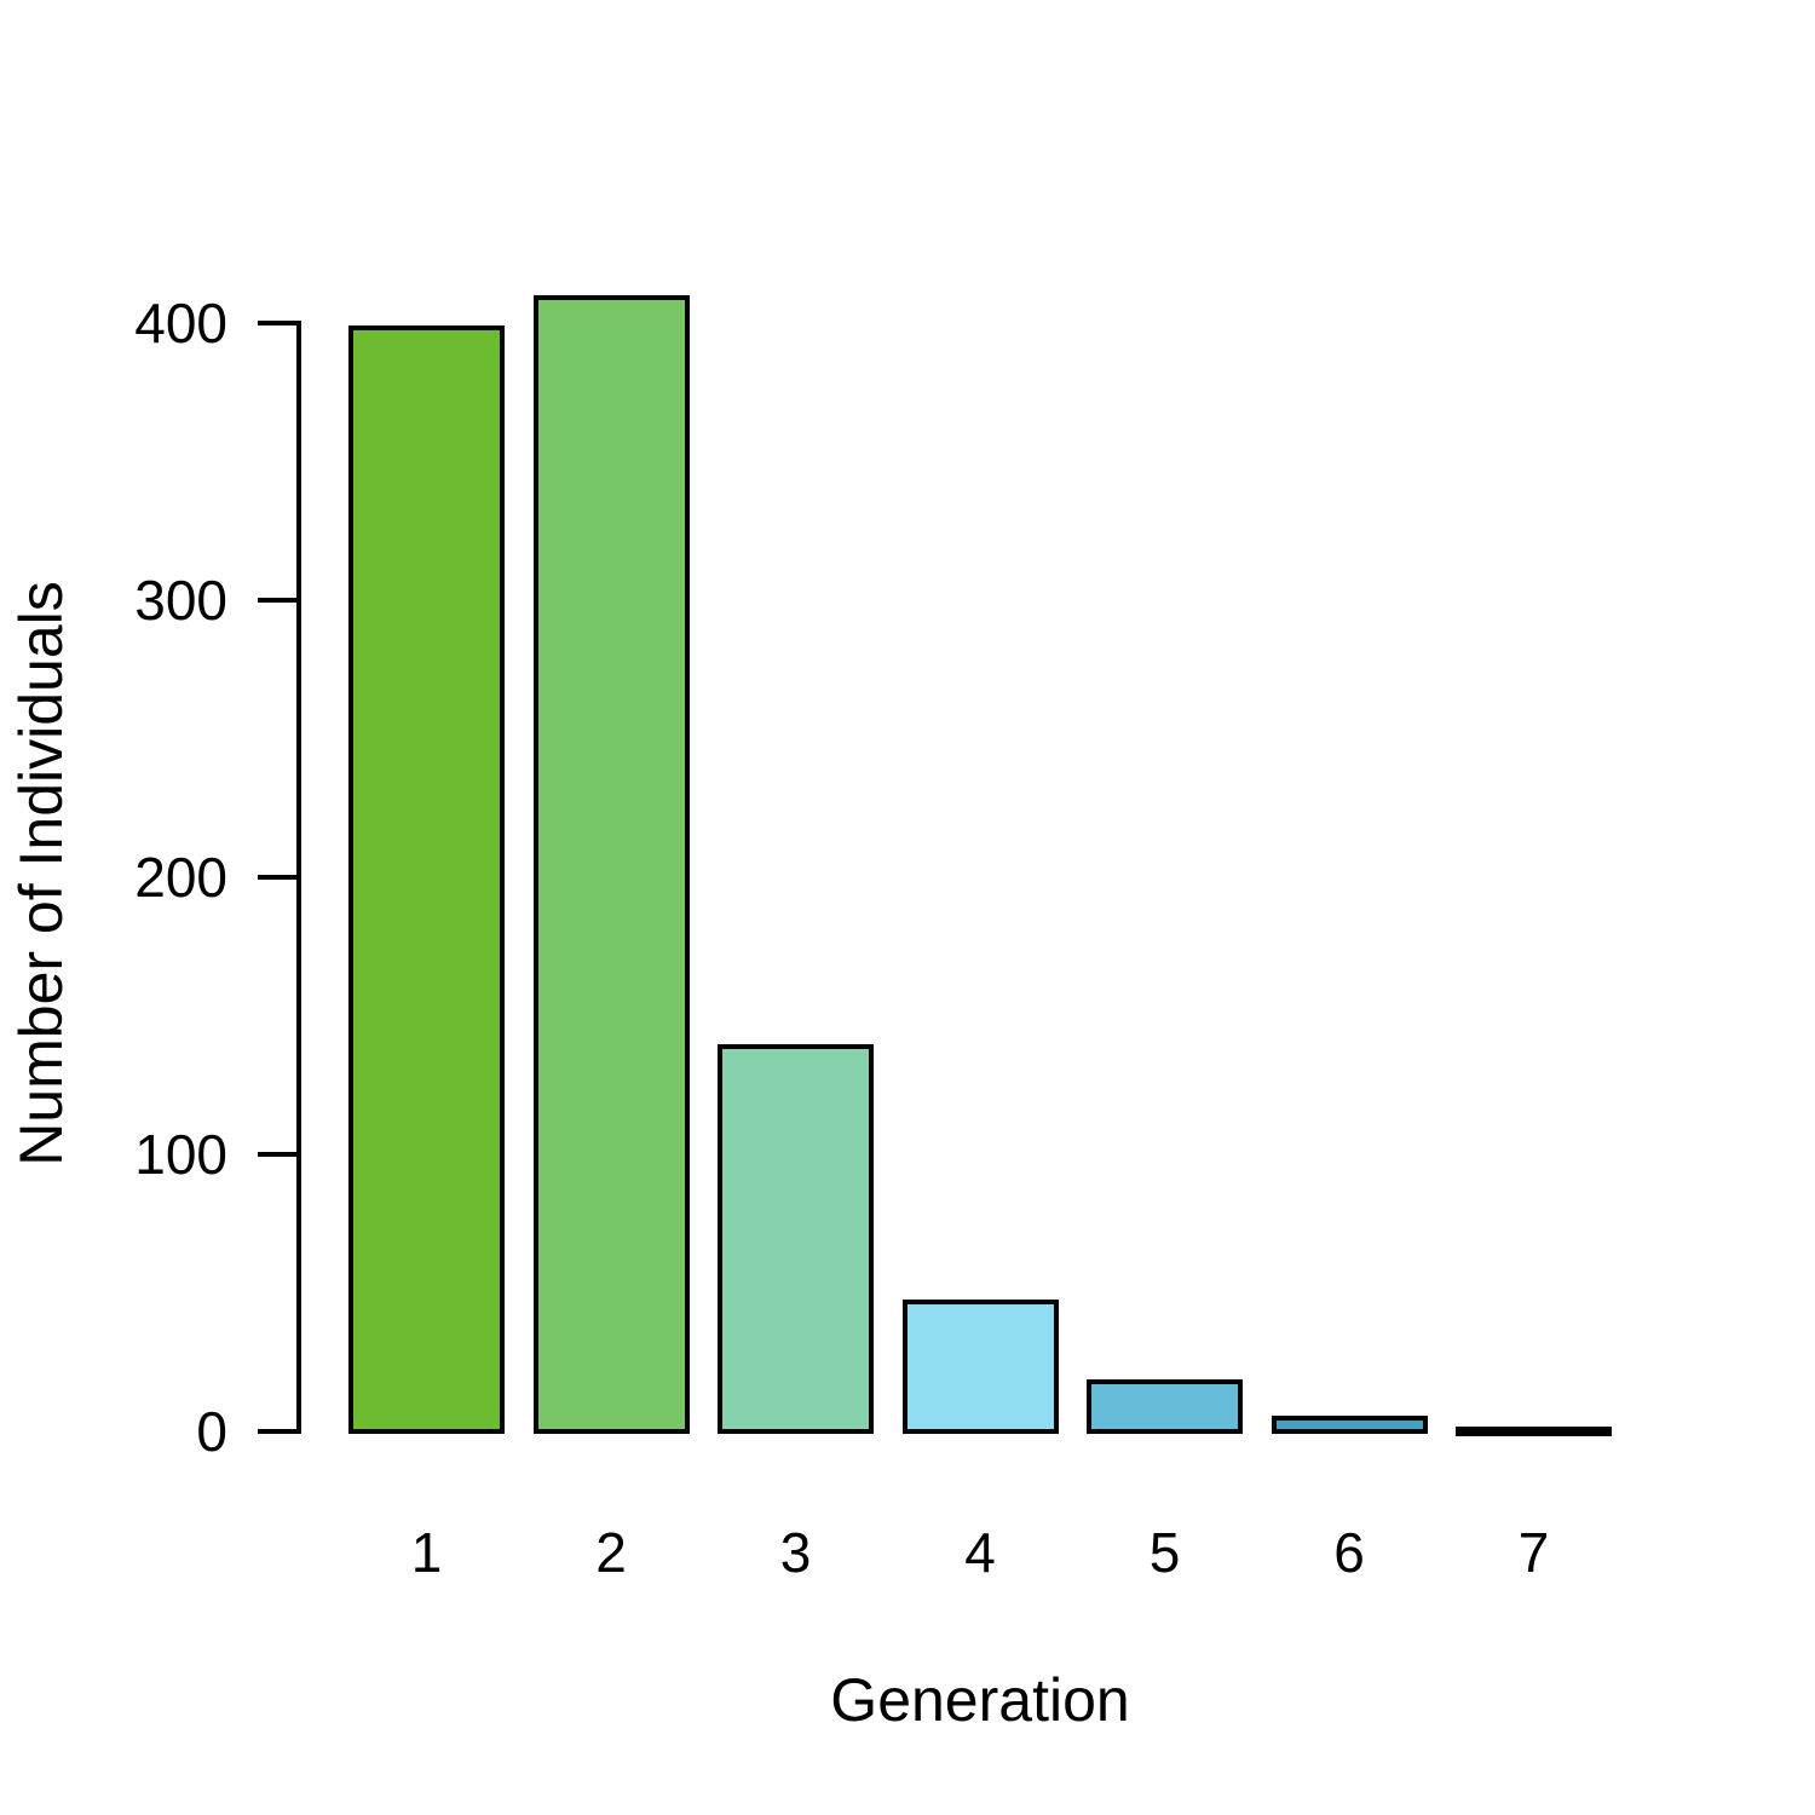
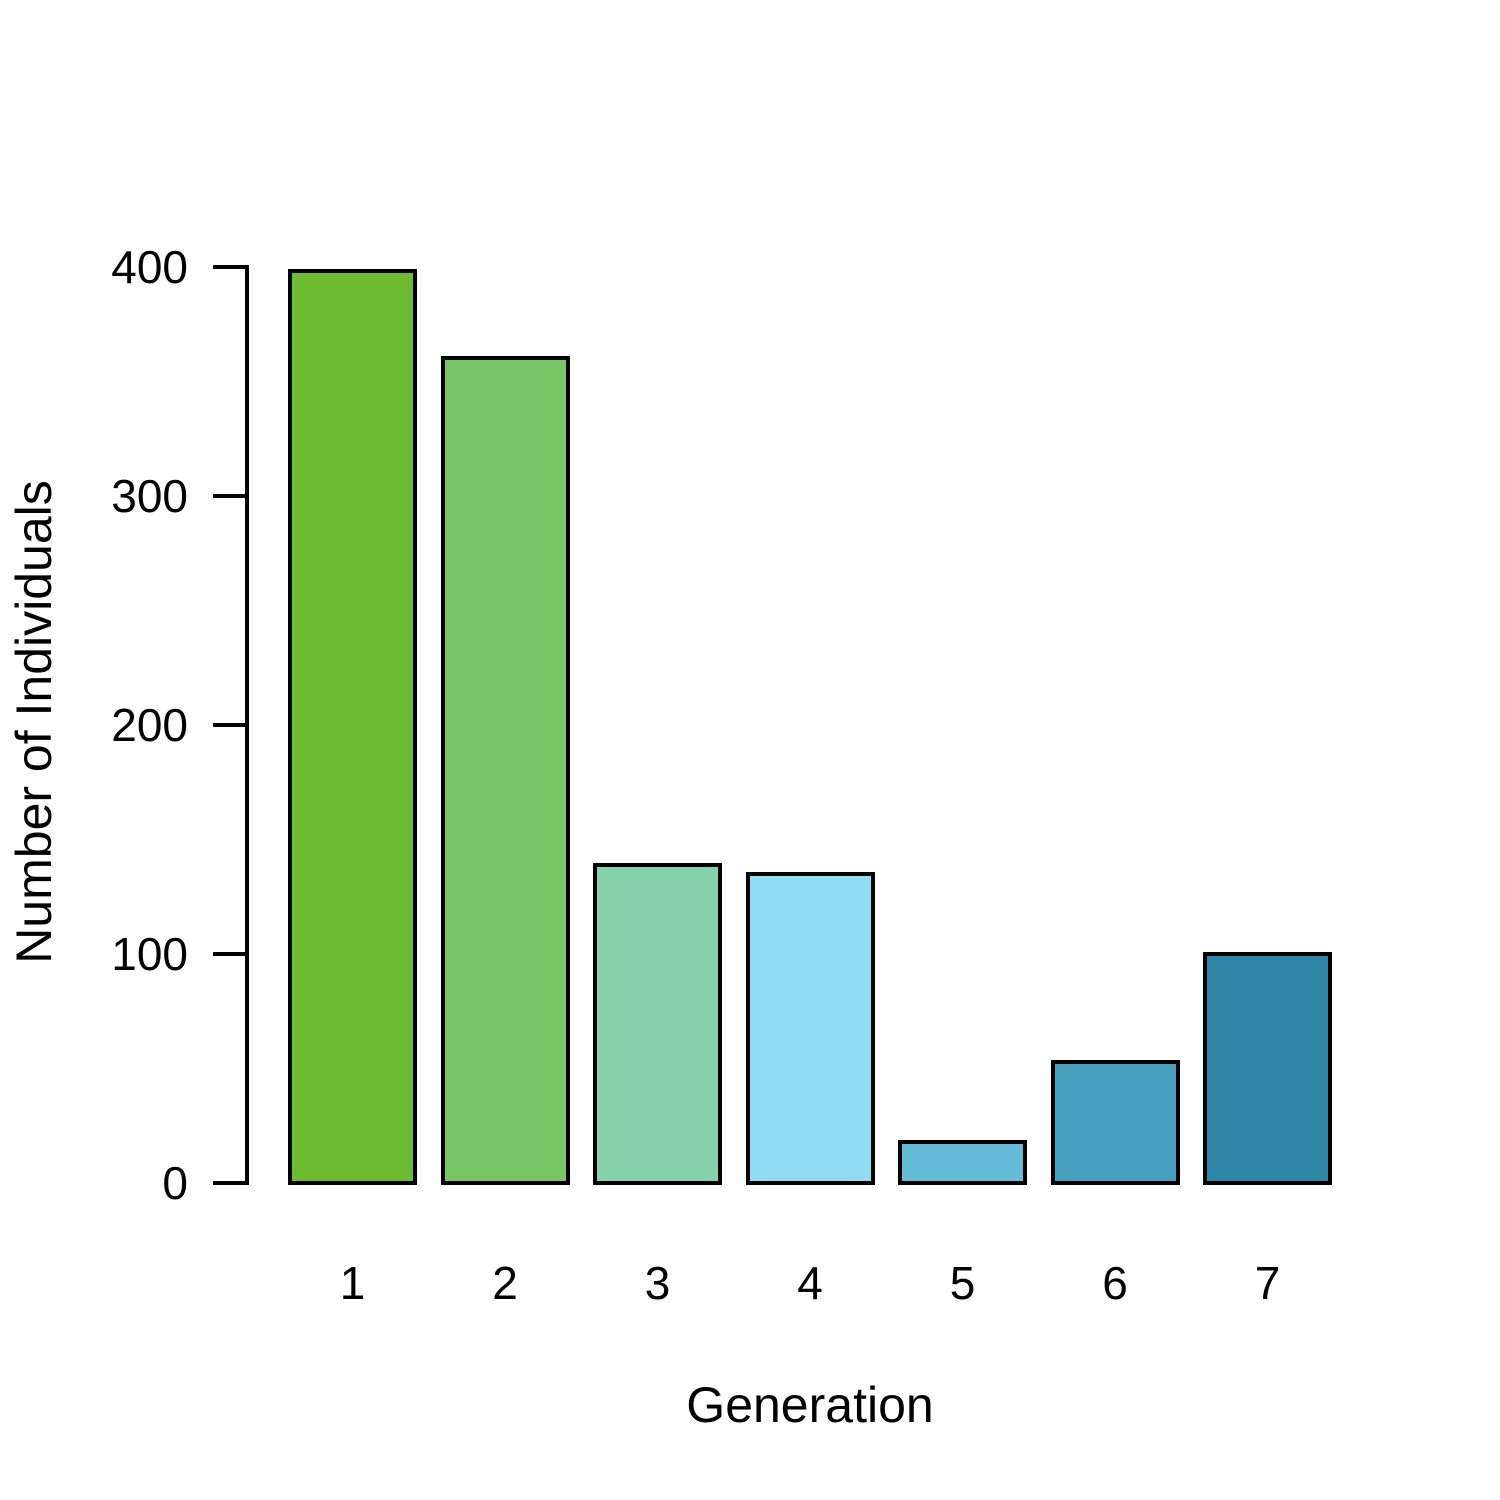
2: 409 -> 360
4: 47 -> 135
6: 5 -> 53
7: 1 -> 100
